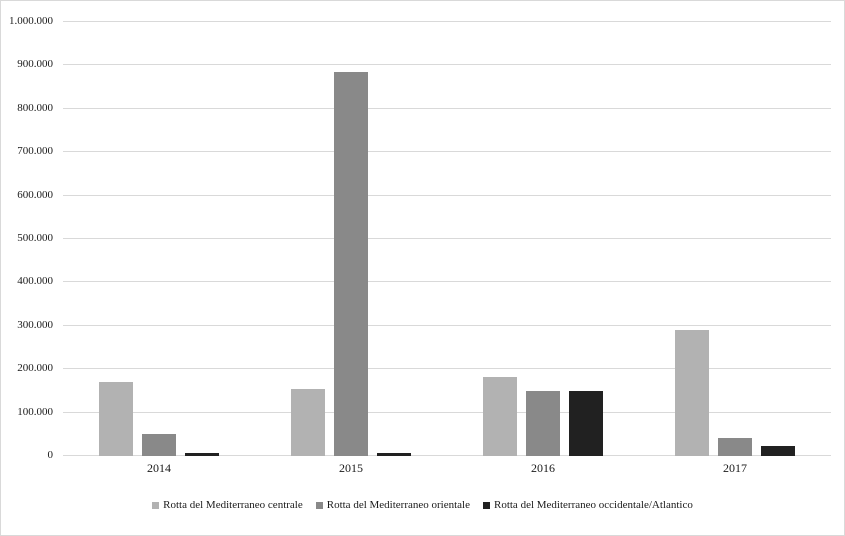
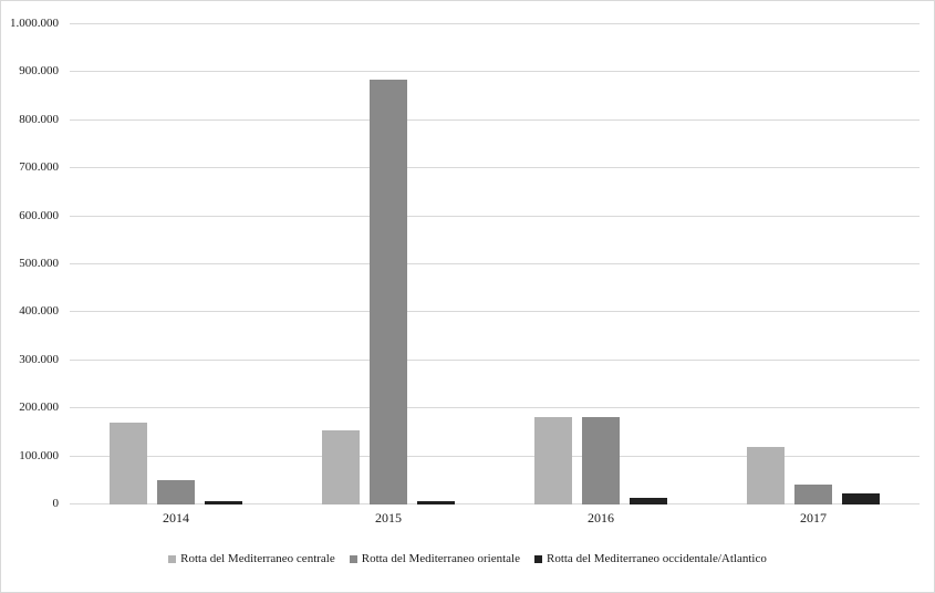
Rotta del Mediterraneo orientale/2016: 150000 -> 180000
Rotta del Mediterraneo occidentale/Atlantico/2016: 150000 -> 10000
Rotta del Mediterraneo centrale/2017: 290000 -> 120000
